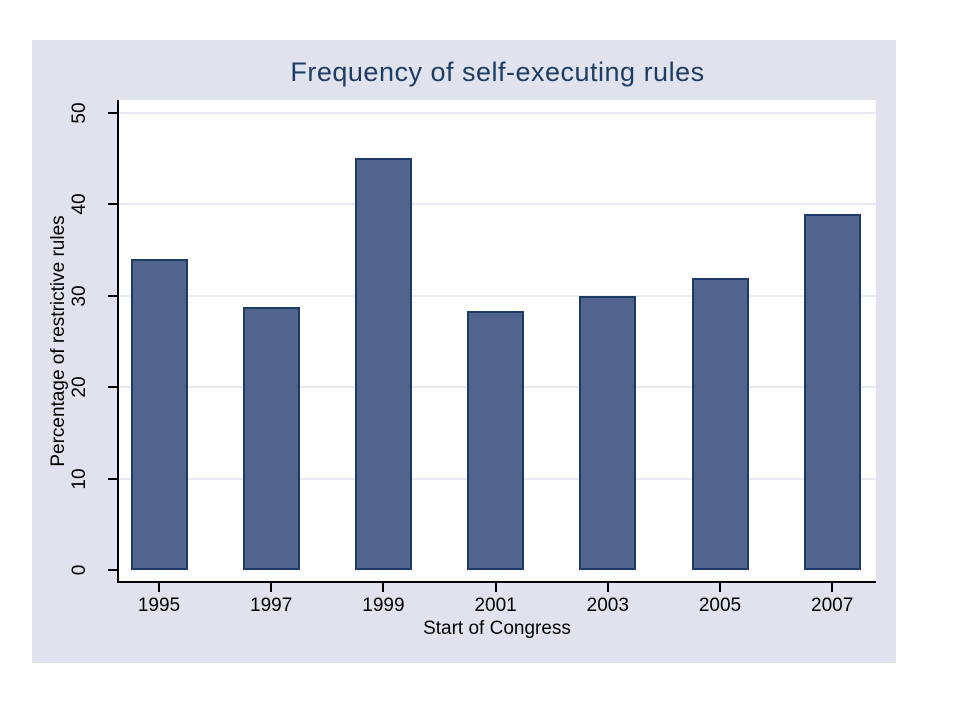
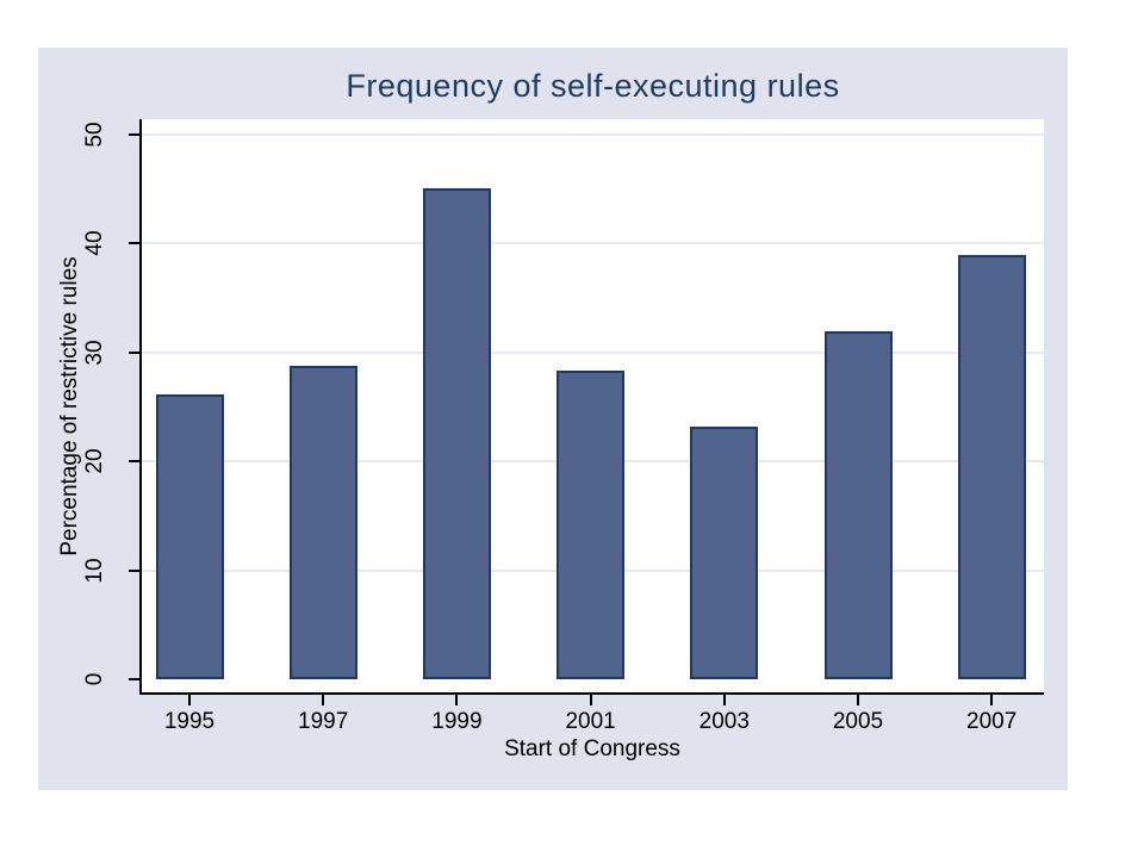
1995: 34 -> 26
2003: 30 -> 23
